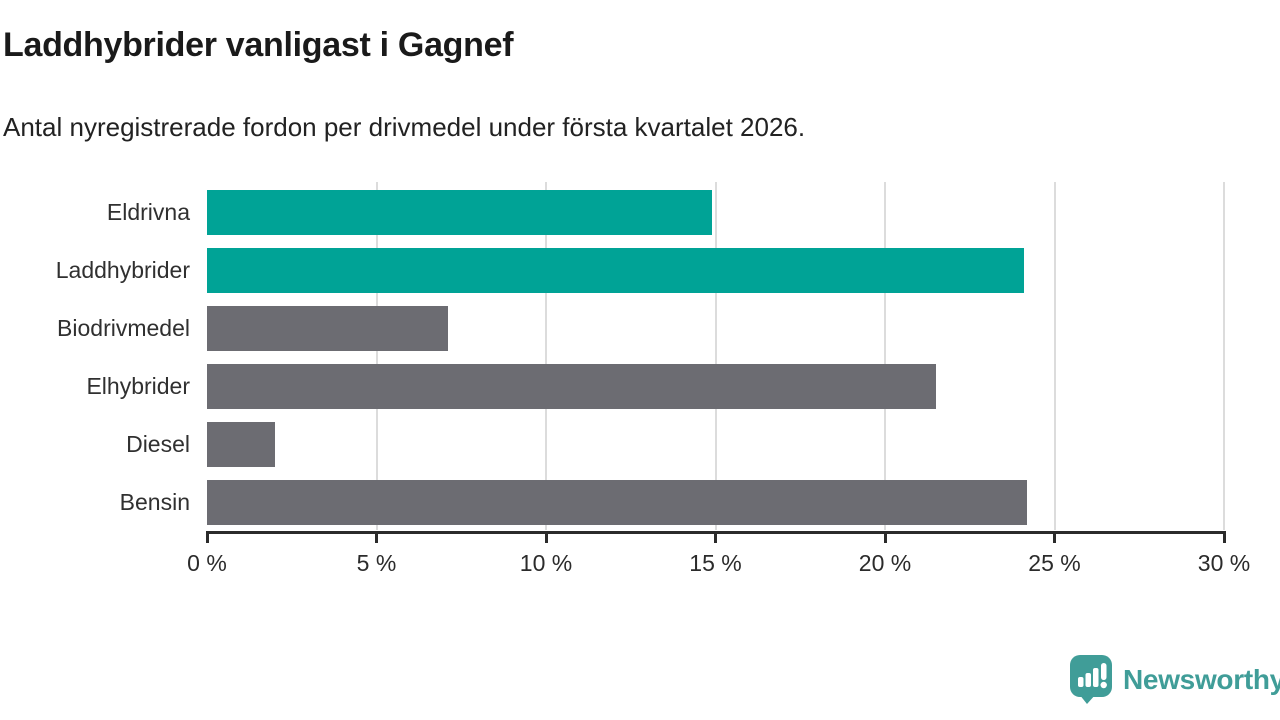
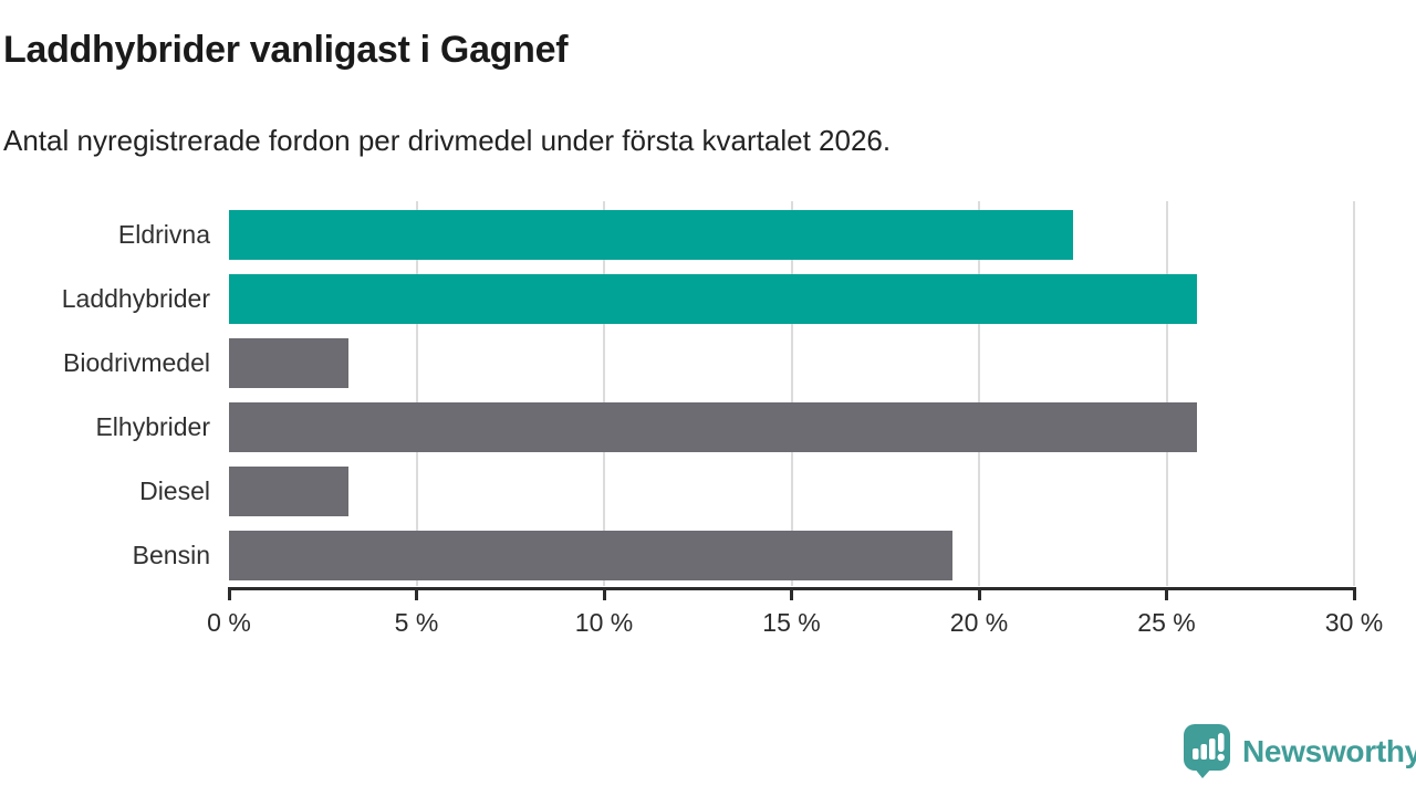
Eldrivna: 14.9% -> 22.5%
Laddhybrider: 24.1% -> 25.8%
Biodrivmedel: 7.1% -> 3.2%
Elhybrider: 21.5% -> 25.8%
Diesel: 2.0% -> 3.2%
Bensin: 24.2% -> 19.3%
